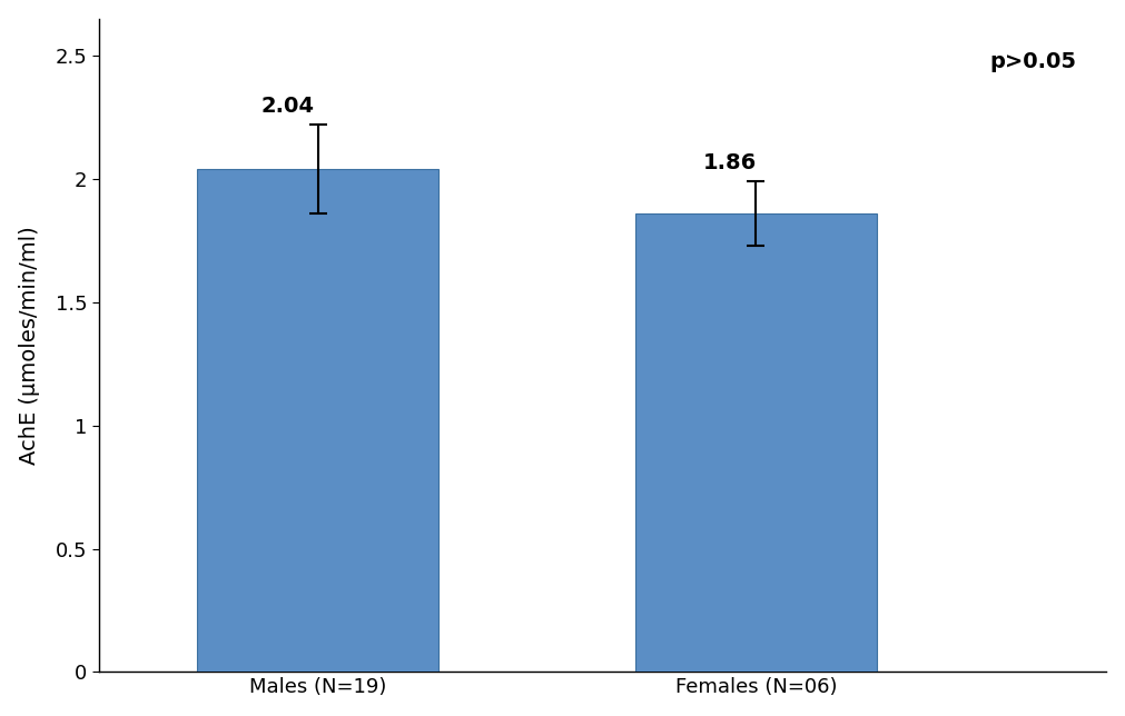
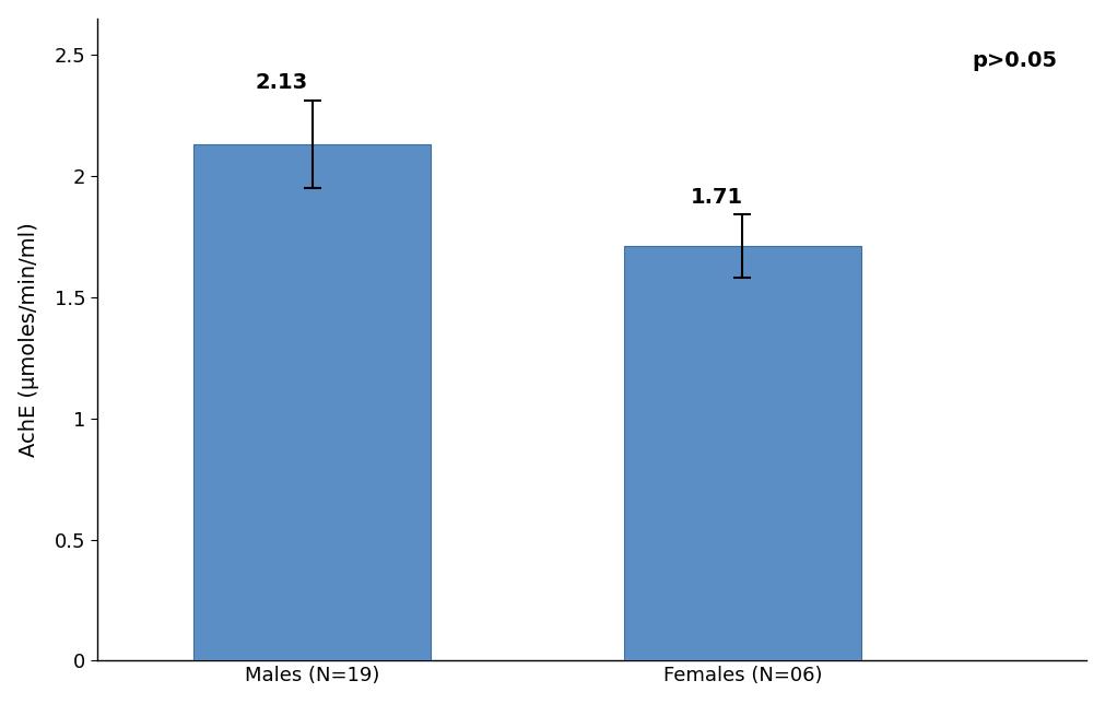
Males (N=19): 2.04 -> 2.13
Females (N=06): 1.86 -> 1.71
